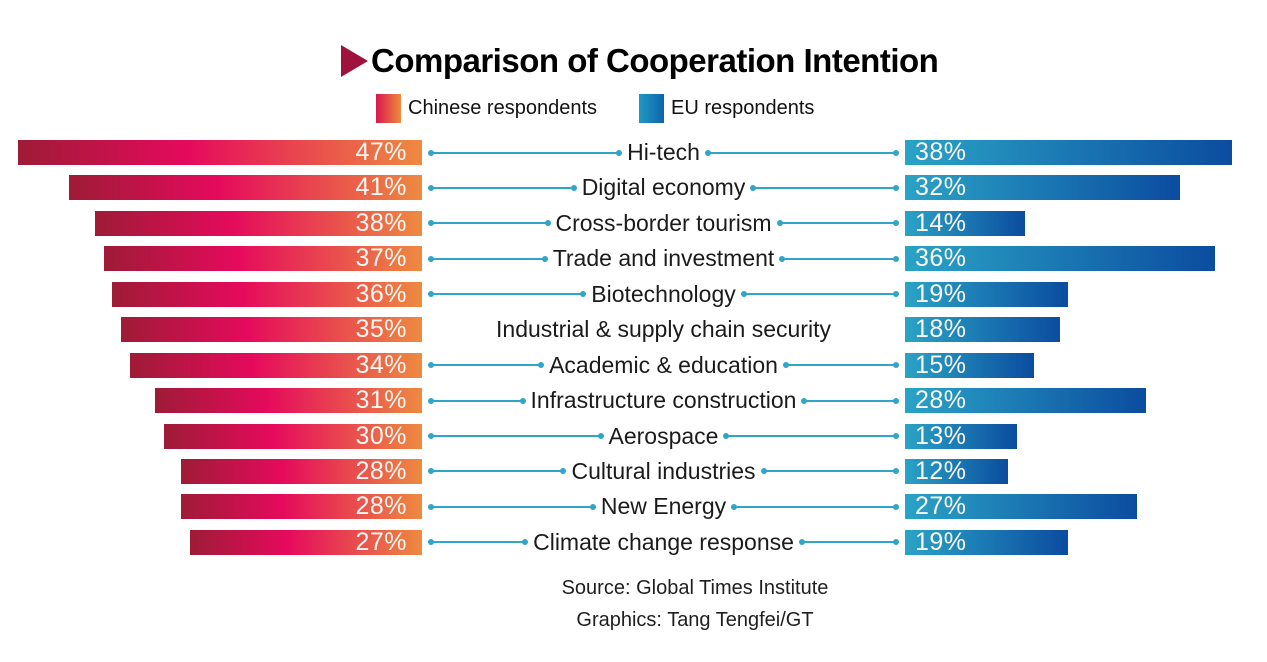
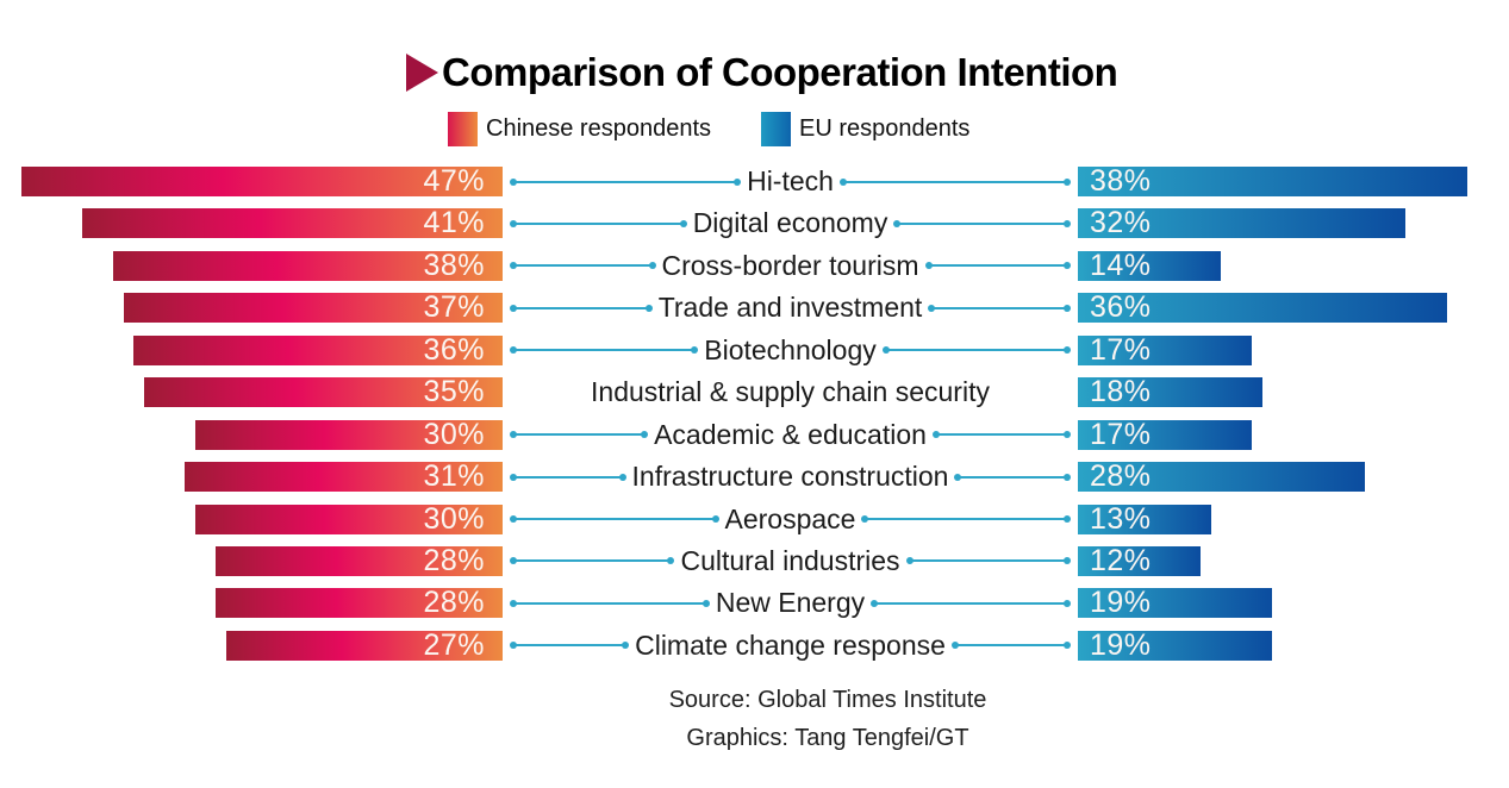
EU respondents/Biotechnology: 19% -> 17%
Chinese respondents/Academic & education: 34% -> 30%
EU respondents/Academic & education: 15% -> 17%
EU respondents/New Energy: 27% -> 19%
